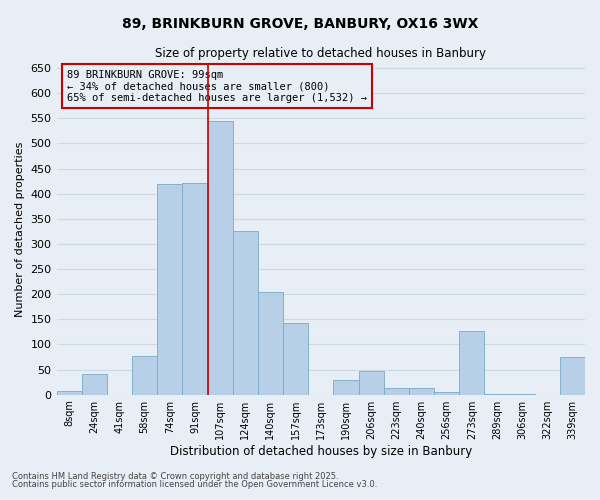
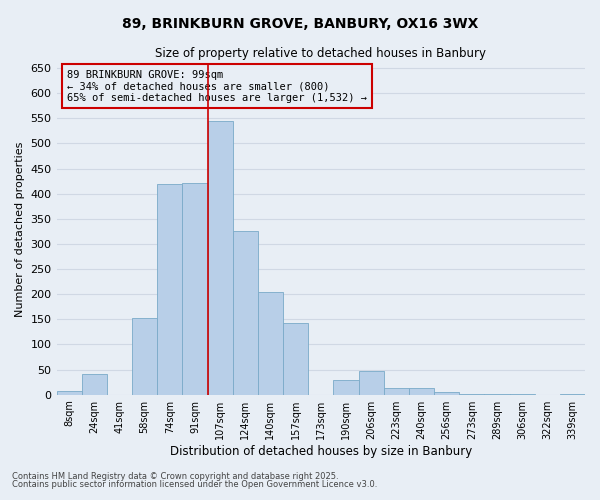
58sqm: 78 -> 152
273sqm: 126 -> 2
339sqm: 76 -> 1
